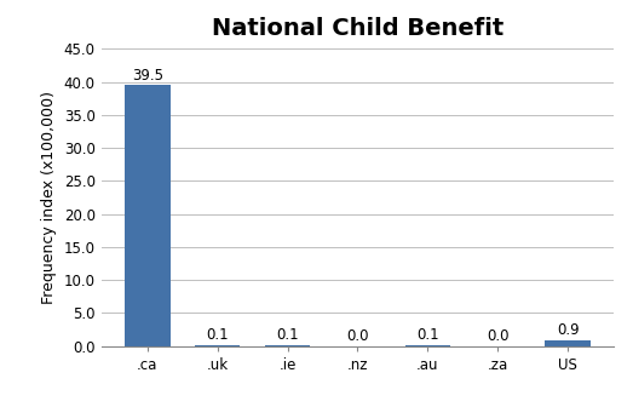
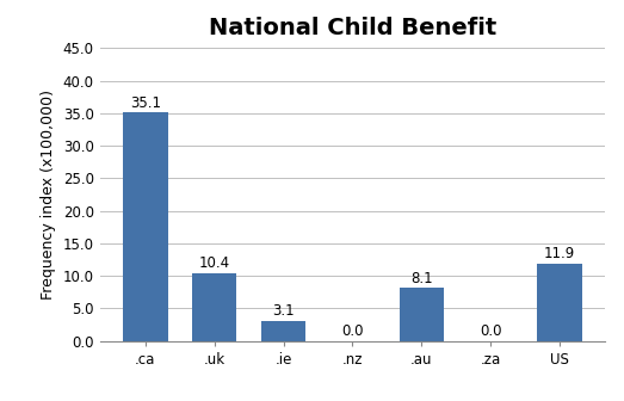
.ca: 39.5 -> 35.1
.uk: 0.1 -> 10.4
.ie: 0.1 -> 3.1
.au: 0.1 -> 8.1
US: 0.9 -> 11.9
